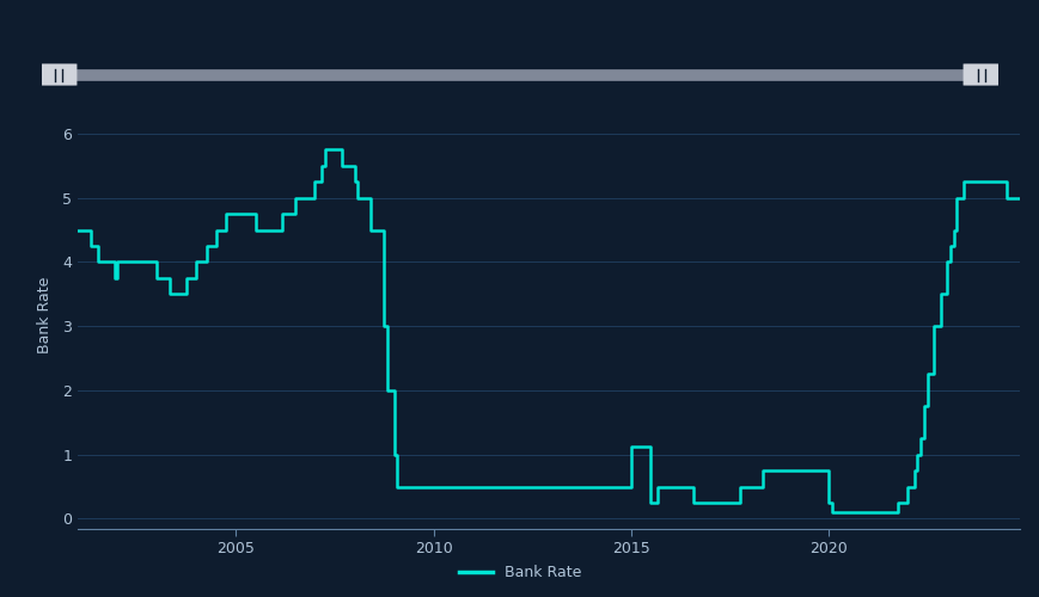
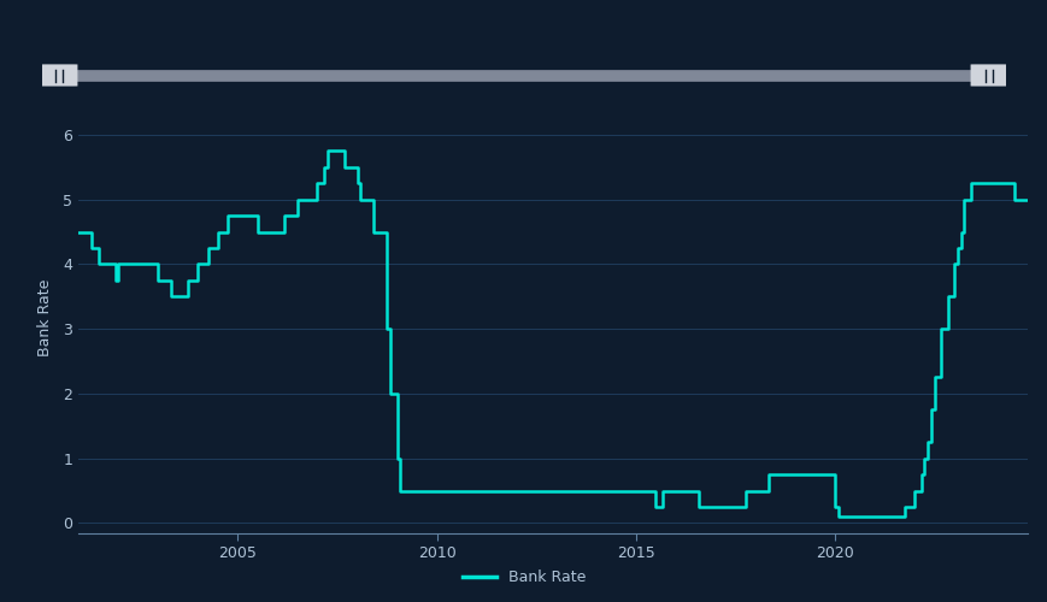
2015: 1.12 -> 0.50
